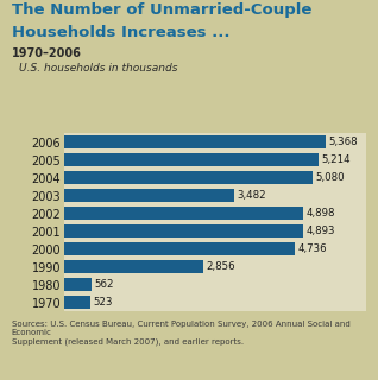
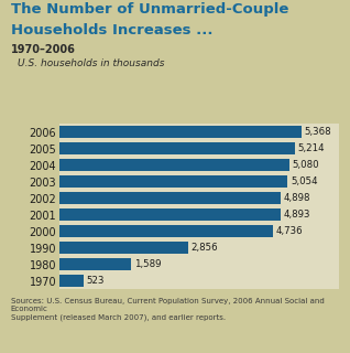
2003: 3,482 -> 5,054
1980: 562 -> 1,589
